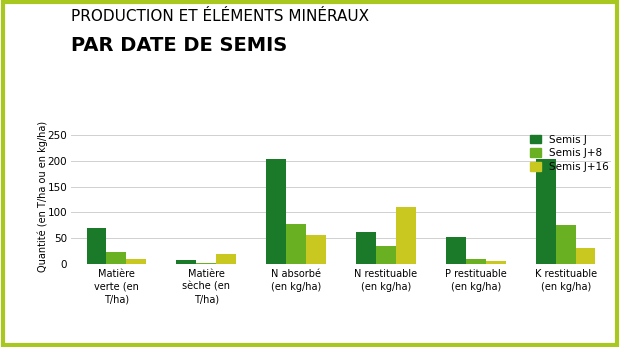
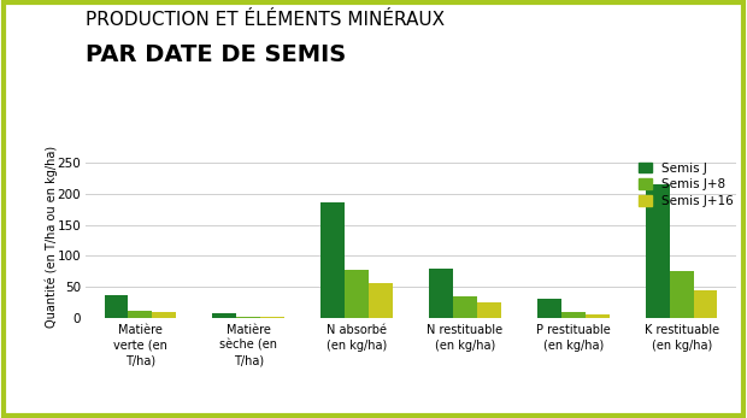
Semis J/Matière verte (en T/ha): 70 -> 36
Semis J+8/Matière verte (en T/ha): 22 -> 12
Semis J+16/Matière sèche (en T/ha): 18 -> 2
Semis J/N absorbé (en kg/ha): 204 -> 186
Semis J/N restituable (en kg/ha): 62 -> 80
Semis J+16/N restituable (en kg/ha): 110 -> 25
Semis J/P restituable (en kg/ha): 52 -> 30
Semis J/K restituable (en kg/ha): 204 -> 215
Semis J+16/K restituable (en kg/ha): 30 -> 45
